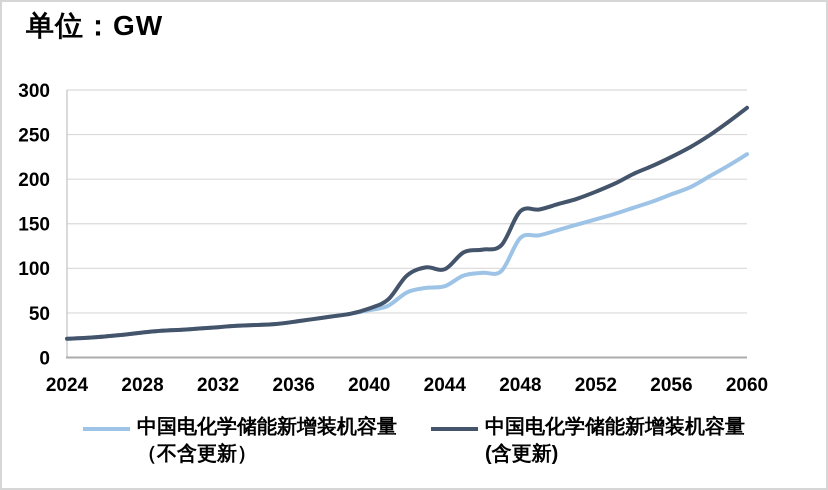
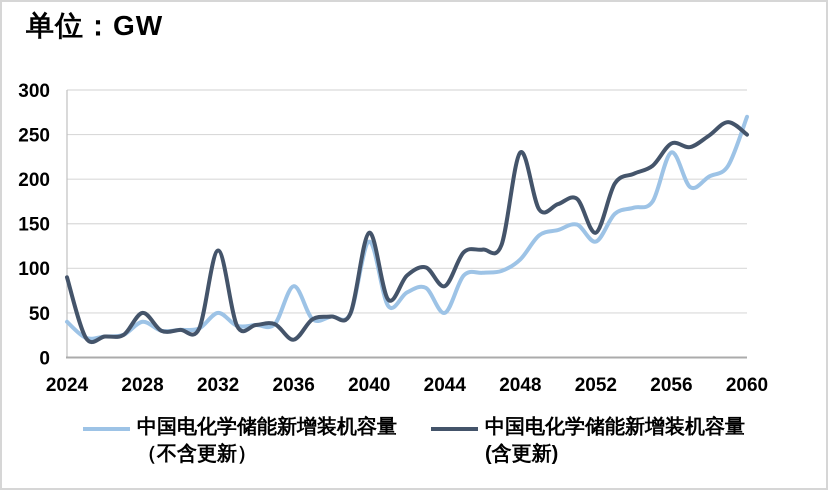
中国电化学储能新增装机容量（不含更新）/2024: 20 -> 40
中国电化学储能新增装机容量(含更新)/2024: 20 -> 90
中国电化学储能新增装机容量（不含更新）/2028: 30 -> 40
中国电化学储能新增装机容量(含更新)/2028: 30 -> 50
中国电化学储能新增装机容量（不含更新）/2032: 30 -> 50
中国电化学储能新增装机容量(含更新)/2032: 30 -> 120
中国电化学储能新增装机容量（不含更新）/2036: 40 -> 80
中国电化学储能新增装机容量(含更新)/2036: 40 -> 20
中国电化学储能新增装机容量（不含更新）/2040: 50 -> 130
中国电化学储能新增装机容量(含更新)/2040: 60 -> 140
中国电化学储能新增装机容量（不含更新）/2044: 80 -> 50
中国电化学储能新增装机容量(含更新)/2044: 100 -> 80
中国电化学储能新增装机容量（不含更新）/2048: 130 -> 110
中国电化学储能新增装机容量(含更新)/2048: 160 -> 230
中国电化学储能新增装机容量（不含更新）/2052: 160 -> 130
中国电化学储能新增装机容量(含更新)/2052: 190 -> 140
中国电化学储能新增装机容量（不含更新）/2056: 180 -> 230
中国电化学储能新增装机容量(含更新)/2056: 220 -> 240
中国电化学储能新增装机容量（不含更新）/2060: 230 -> 270
中国电化学储能新增装机容量(含更新)/2060: 280 -> 250
